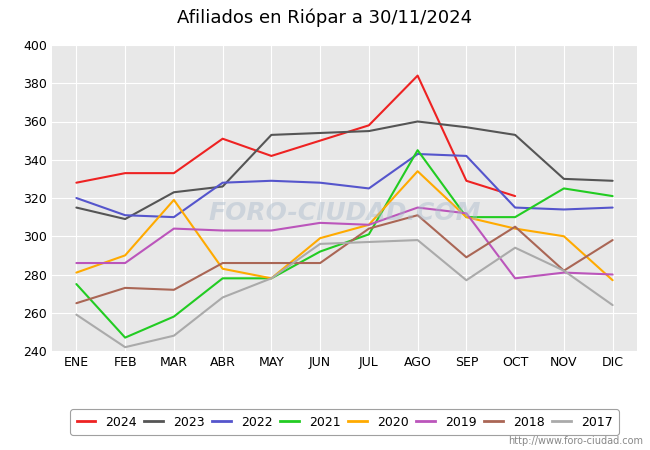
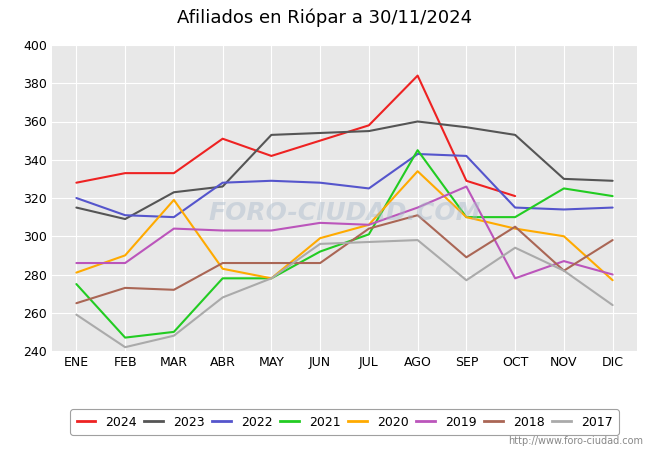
2021/MAR: 258 -> 250
2019/SEP: 312 -> 326
2019/NOV: 281 -> 287
